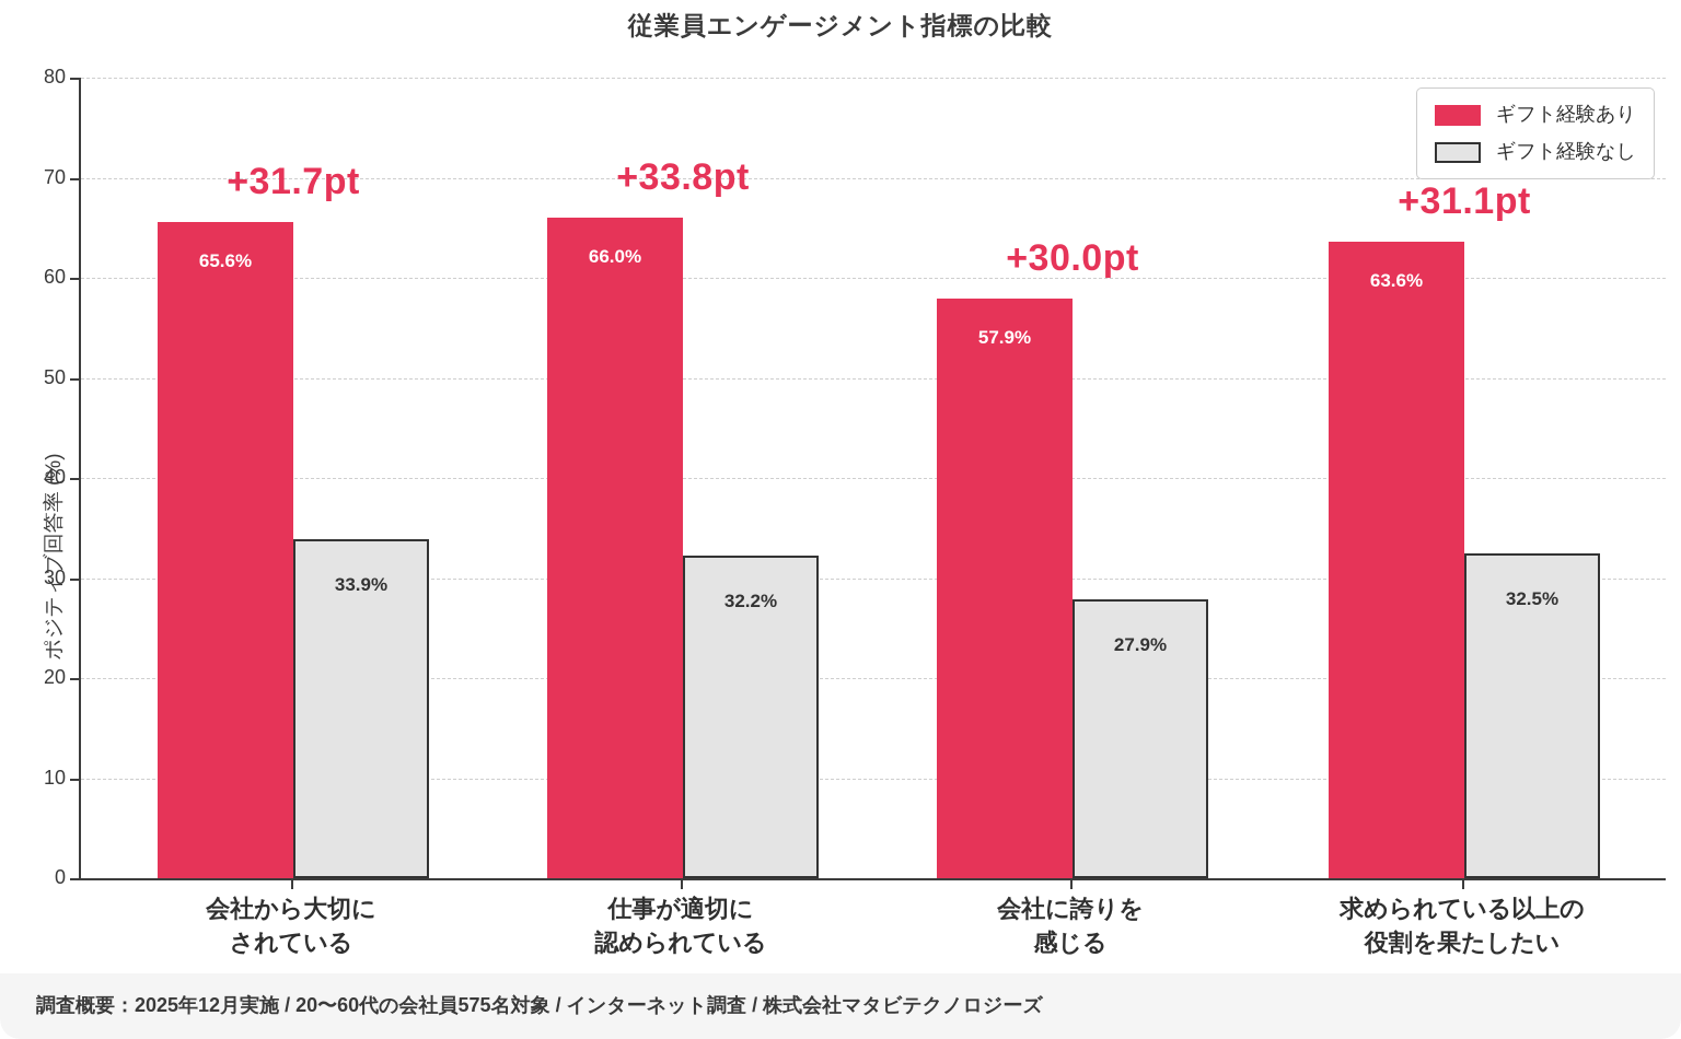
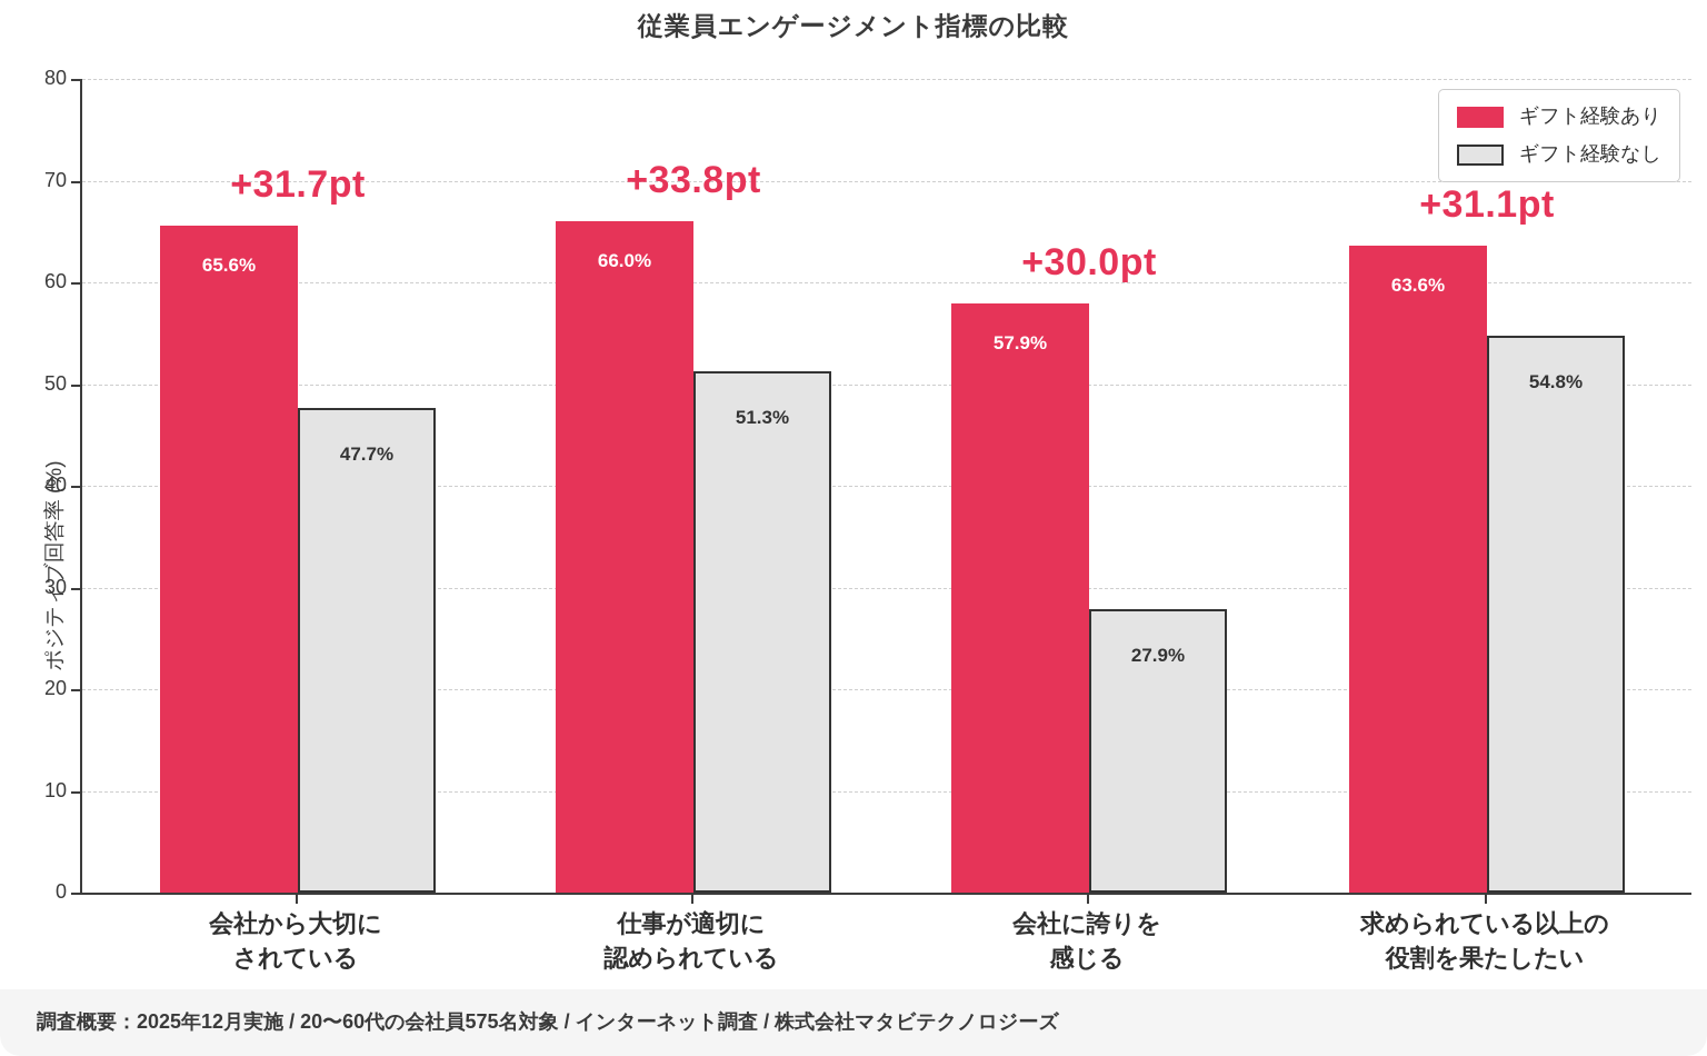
ギフト経験なし/会社から大切にされている: 33.9% -> 47.7%
ギフト経験なし/仕事が適切に認められている: 32.2% -> 51.3%
ギフト経験なし/求められている以上の役割を果たしたい: 32.5% -> 54.8%
